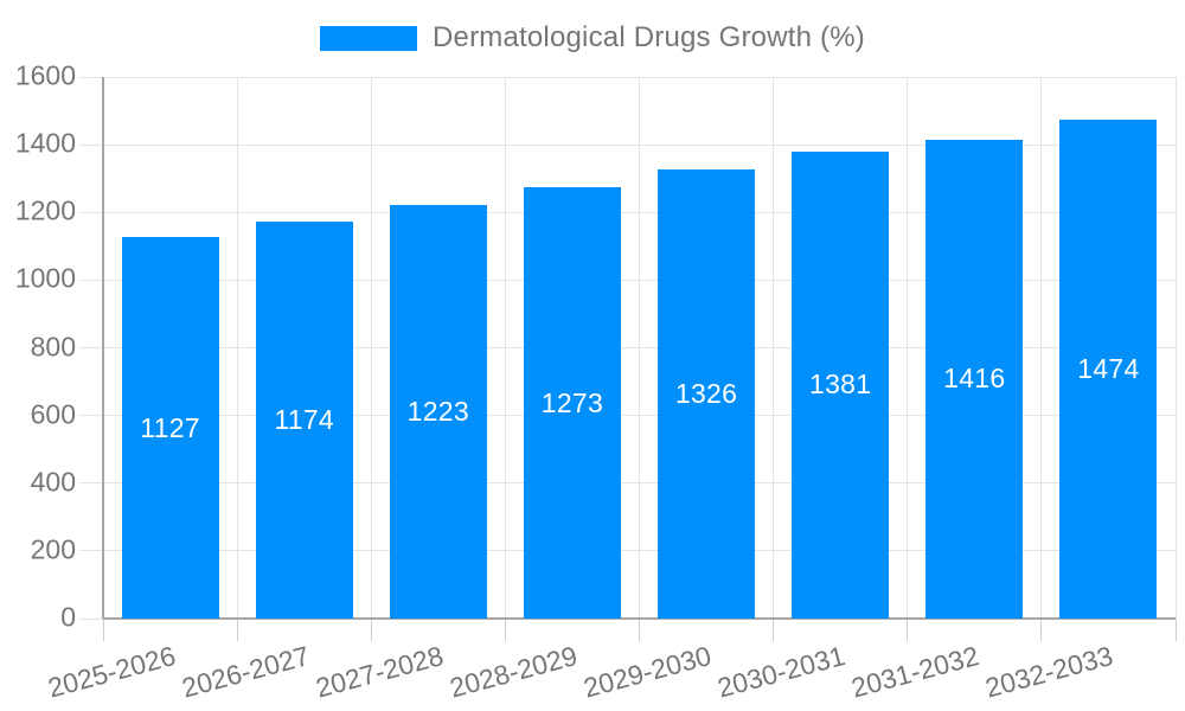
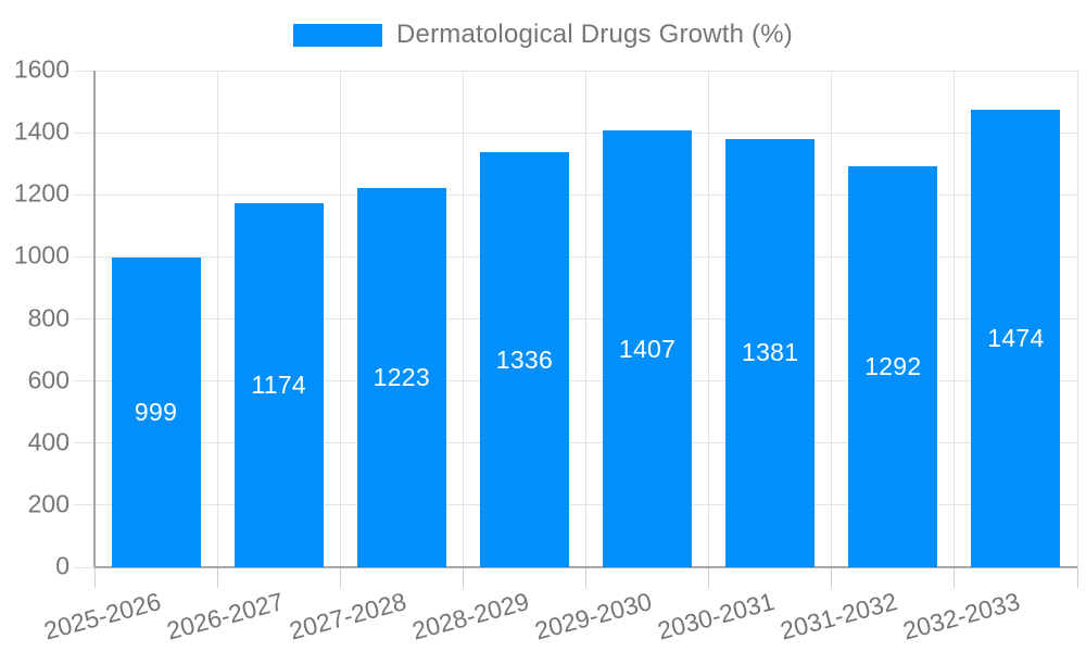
2025-2026: 1127 -> 999
2028-2029: 1273 -> 1336
2029-2030: 1326 -> 1407
2031-2032: 1416 -> 1292
